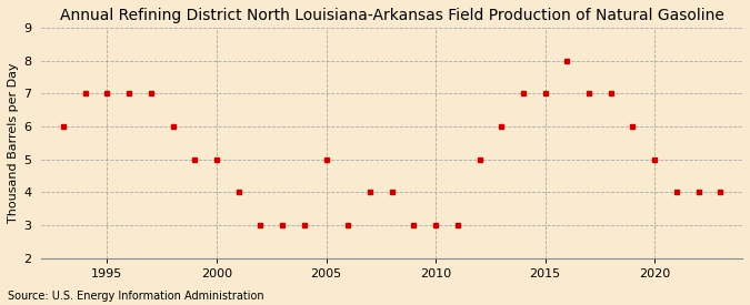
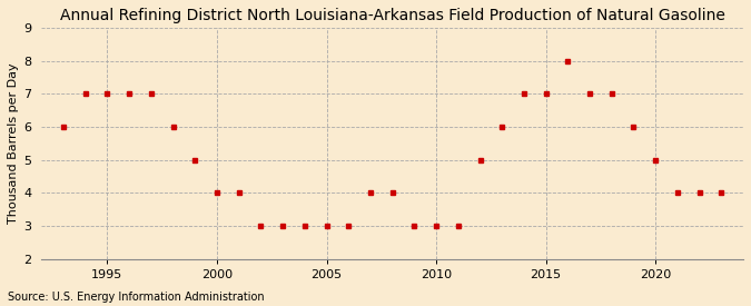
2000: 5 -> 4
2005: 5 -> 3
